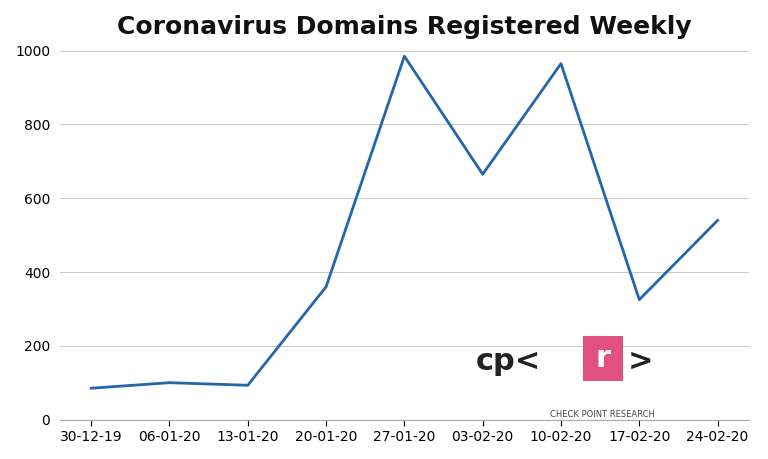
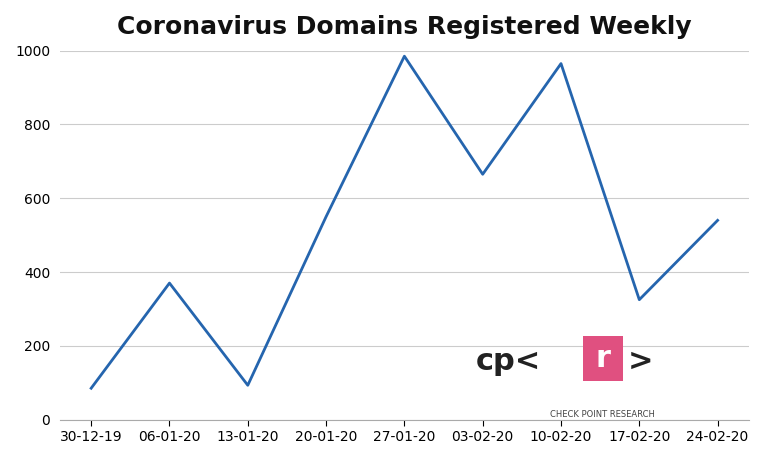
06-01-20: 100 -> 370
20-01-20: 360 -> 550
